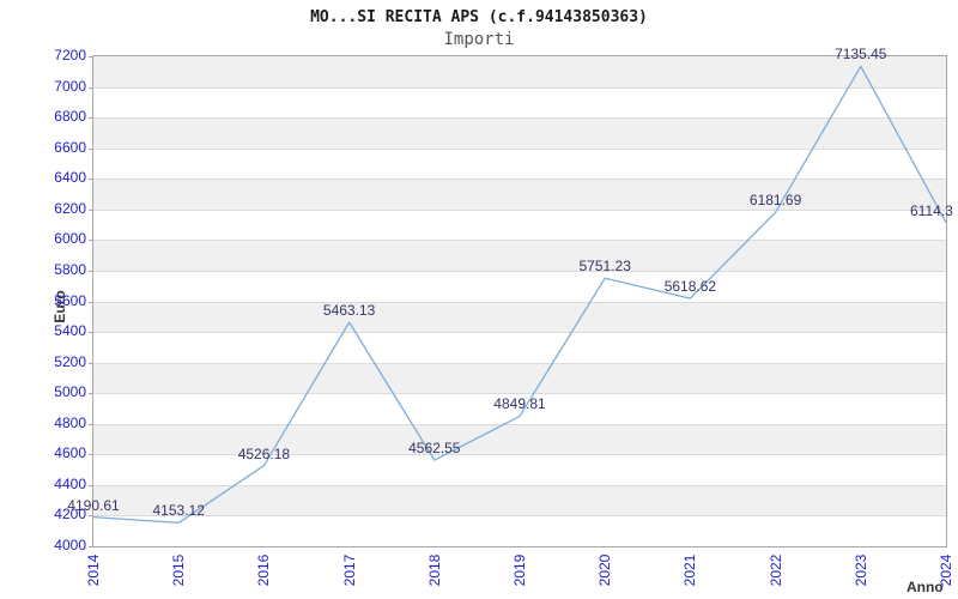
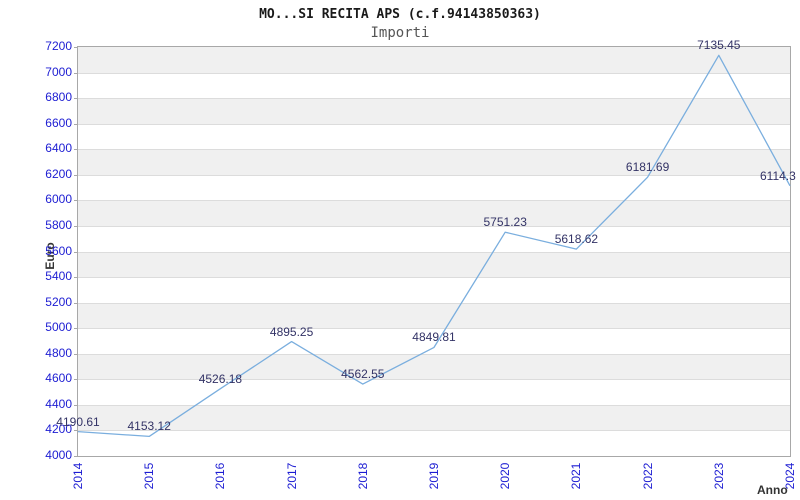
2017: 5463.13 -> 4895.25
